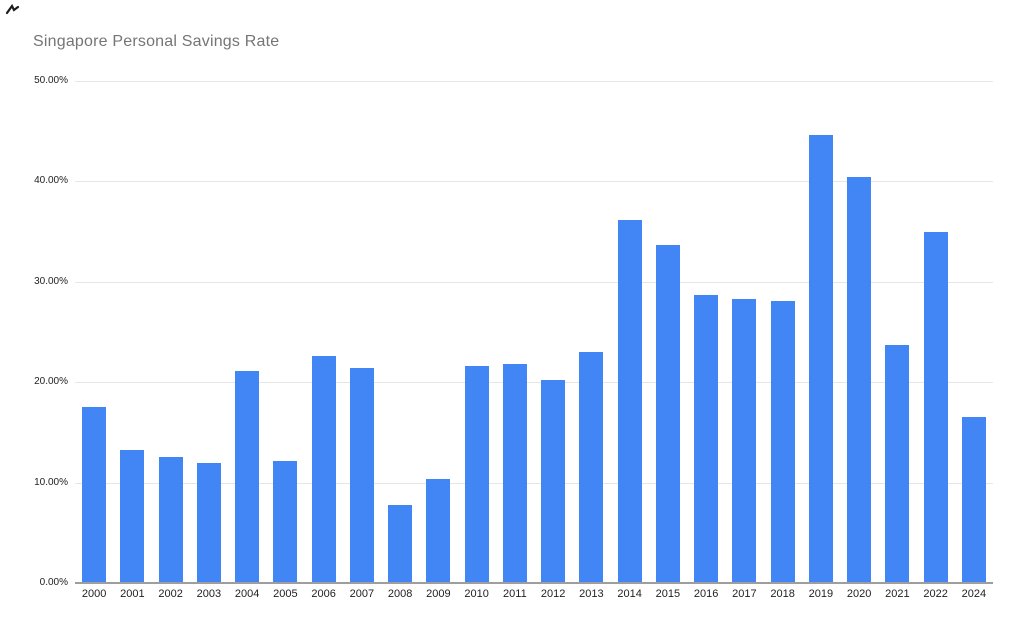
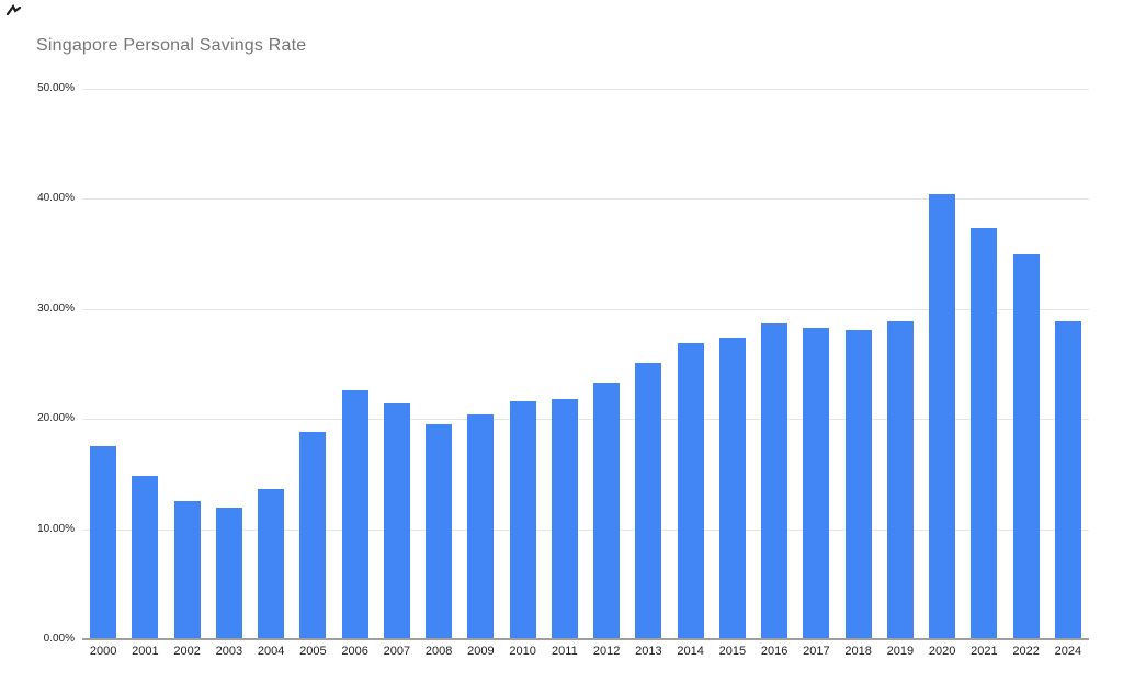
2001: 13.2% -> 14.8%
2004: 21.1% -> 13.6%
2005: 12.2% -> 18.8%
2008: 7.8% -> 19.5%
2009: 10.4% -> 20.4%
2012: 20.2% -> 23.3%
2013: 23.0% -> 25.1%
2014: 36.2% -> 26.9%
2015: 33.7% -> 27.4%
2019: 44.6% -> 28.9%
2021: 23.7% -> 37.4%
2024: 16.5% -> 28.9%
